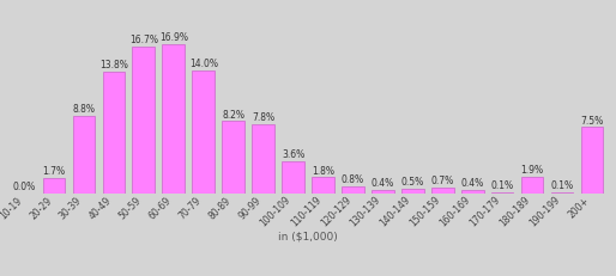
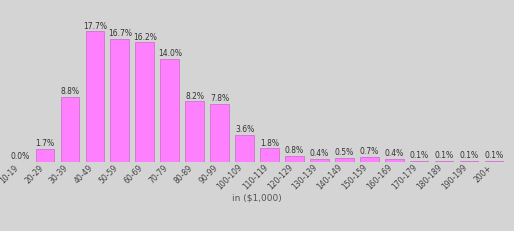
40-49: 13.8% -> 17.7%
60-69: 16.9% -> 16.2%
180-189: 1.9% -> 0.1%
200+: 7.5% -> 0.1%
